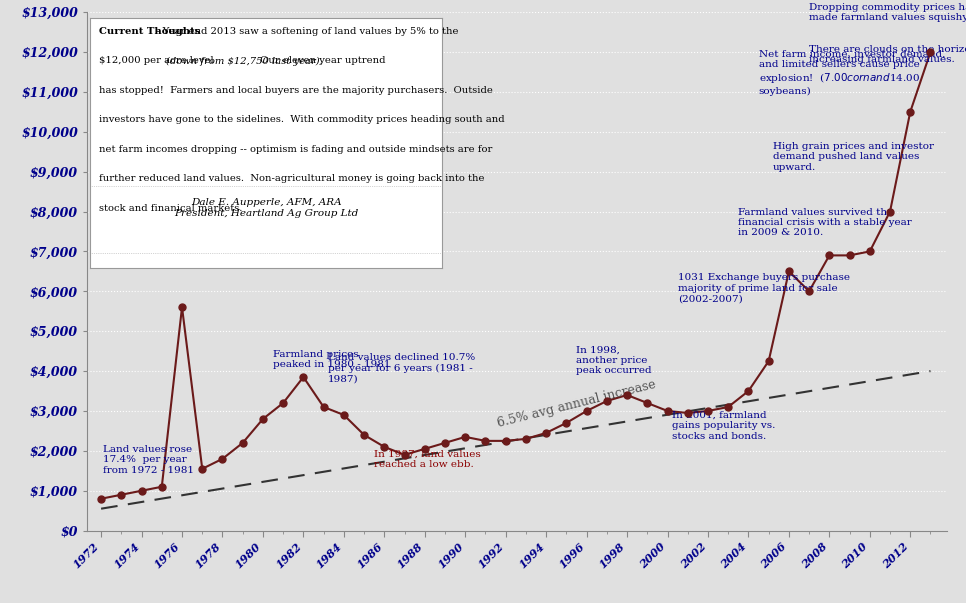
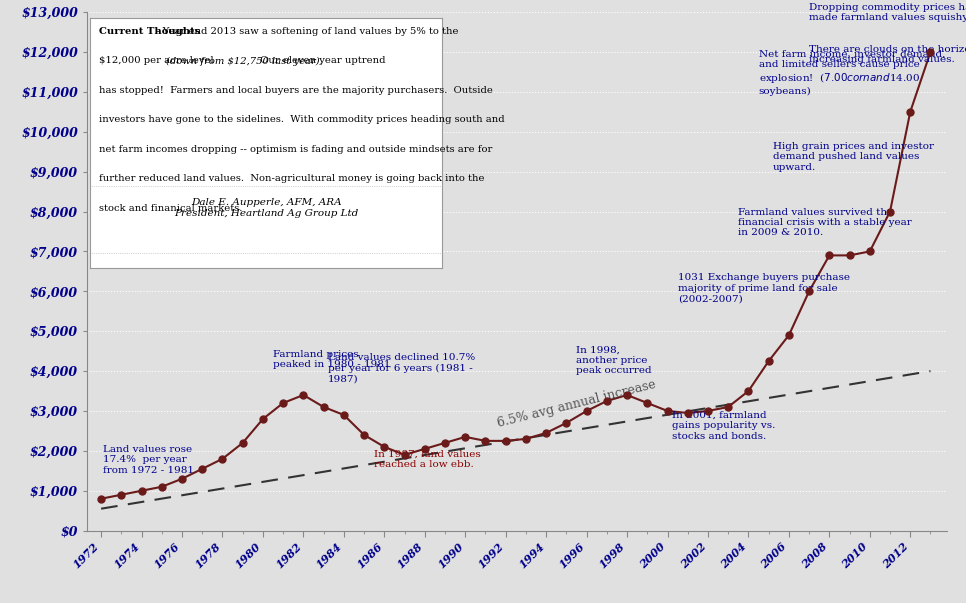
1976: $5,600 -> $1,300
1982: $3,850 -> $3,400
2006: $6,500 -> $4,900
